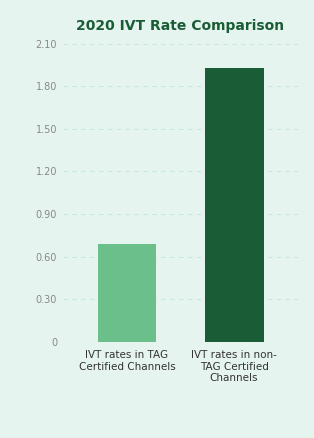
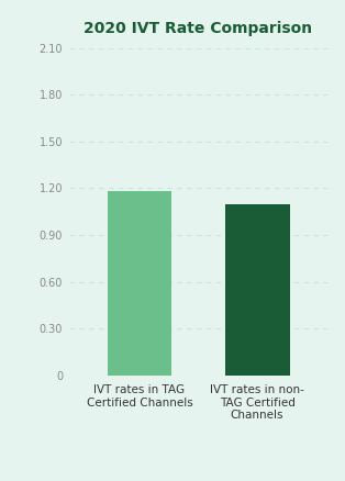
IVT rates in TAG Certified Channels: 0.69 -> 1.18
IVT rates in non- TAG Certified Channels: 1.93 -> 1.10
